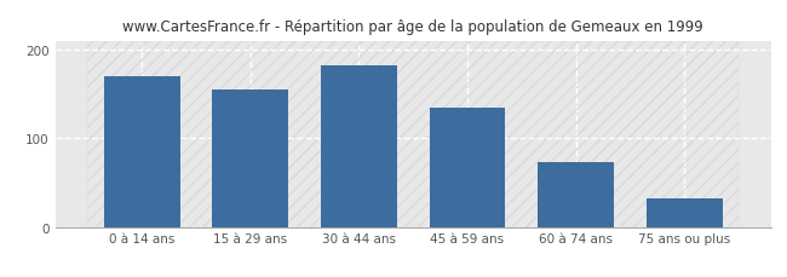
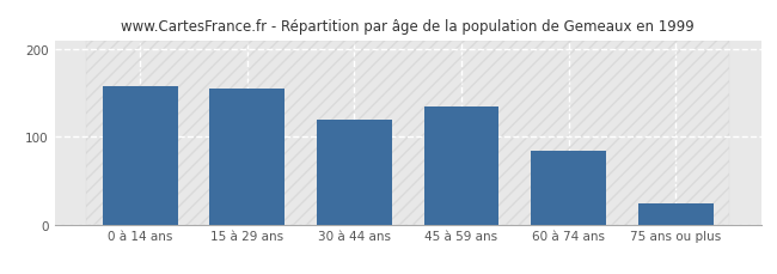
0 à 14 ans: 170 -> 158
30 à 44 ans: 182 -> 120
60 à 74 ans: 73 -> 84
75 ans ou plus: 32 -> 24
